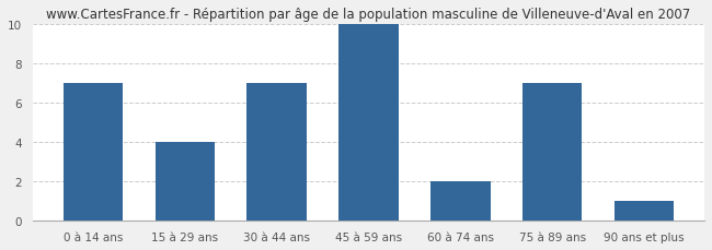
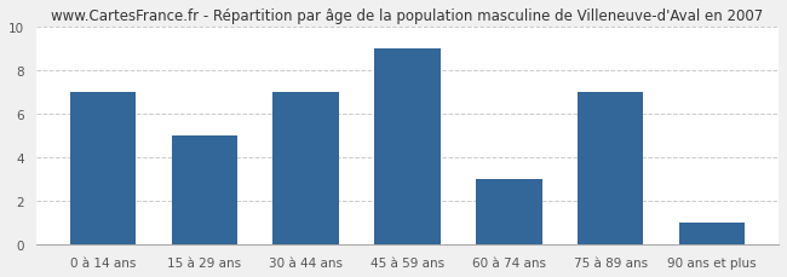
15 à 29 ans: 4 -> 5
45 à 59 ans: 10 -> 9
60 à 74 ans: 2 -> 3
